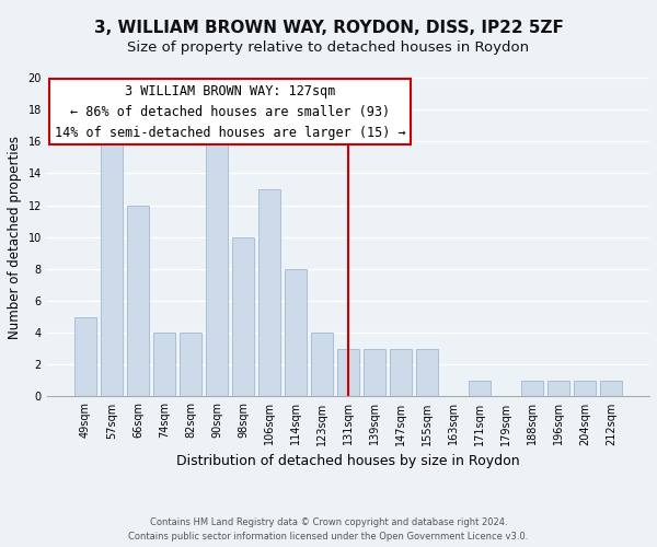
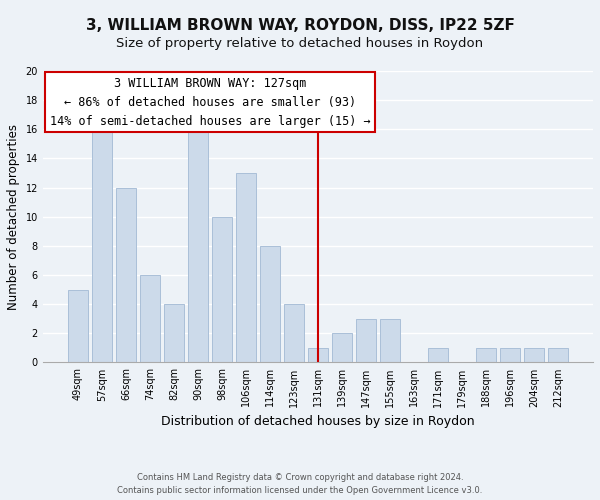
74sqm: 4 -> 6
131sqm: 3 -> 1
139sqm: 3 -> 2
